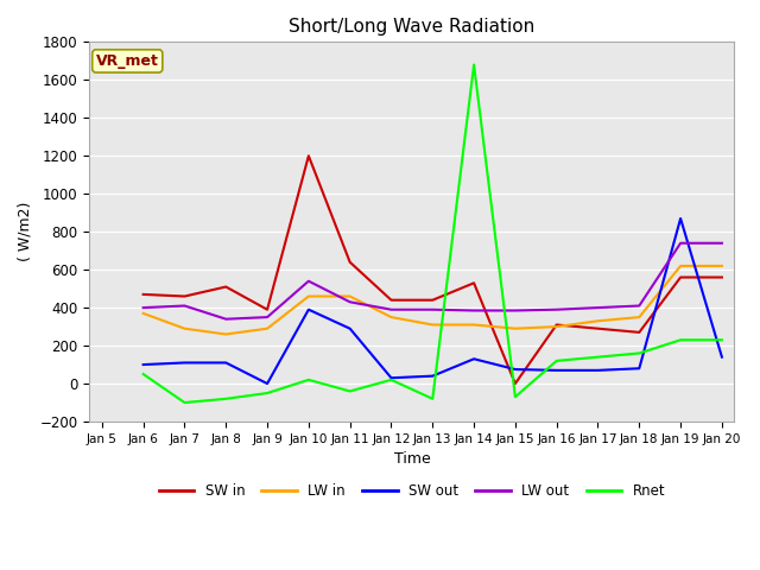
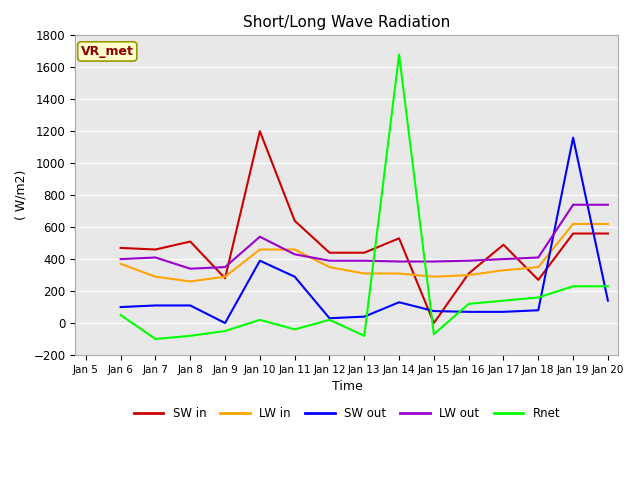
SW in/Jan 9: 390 -> 280
SW in/Jan 17: 290 -> 490
SW out/Jan 19: 870 -> 1160
